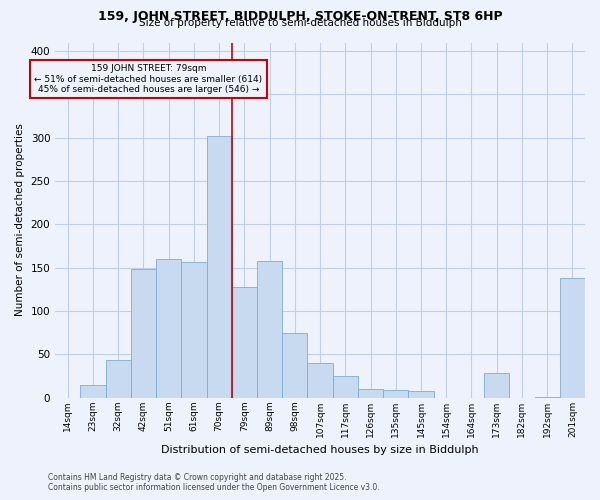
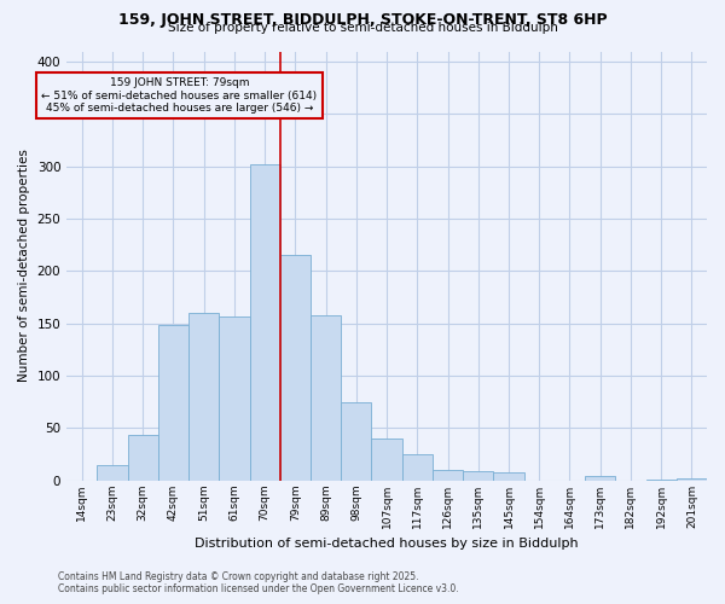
79sqm: 128 -> 215
173sqm: 28 -> 4
201sqm: 138 -> 2
